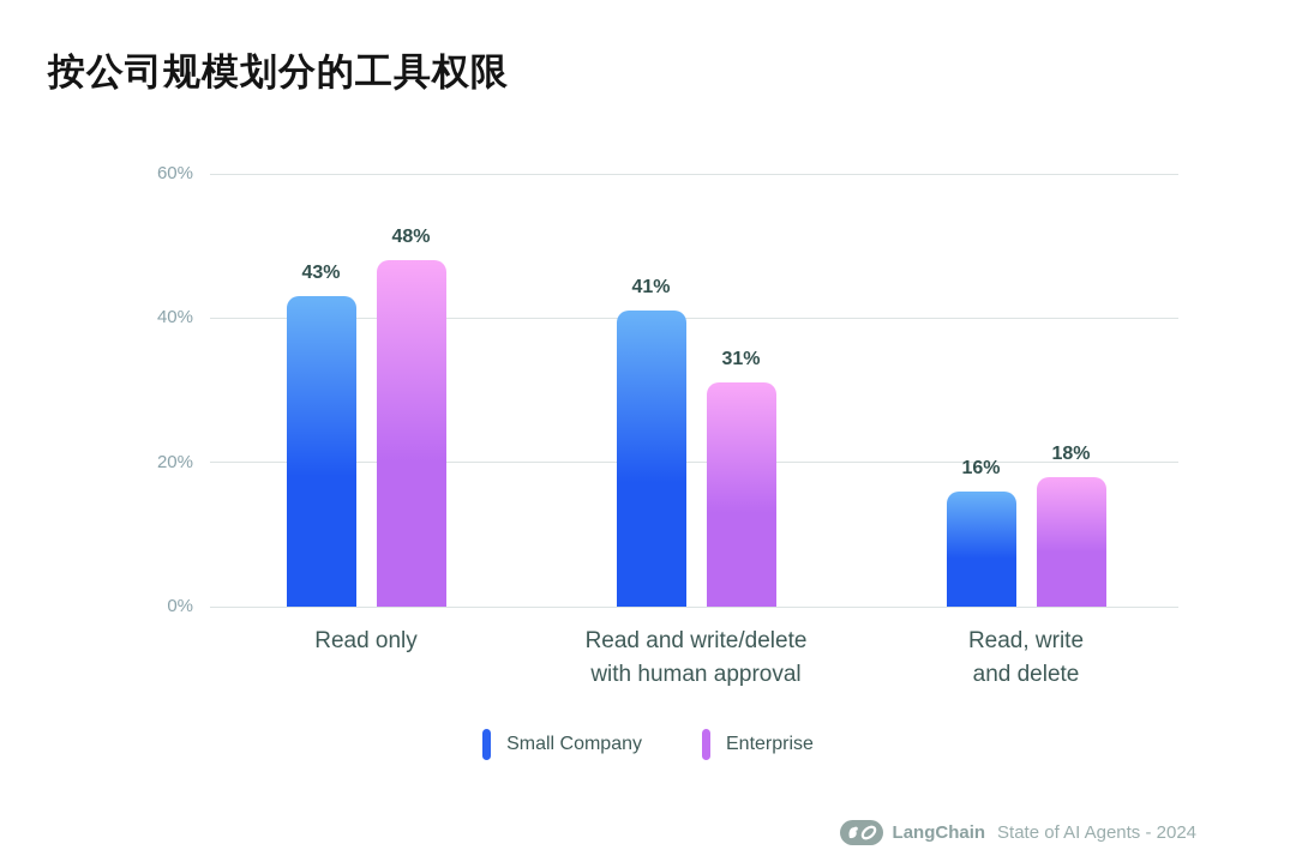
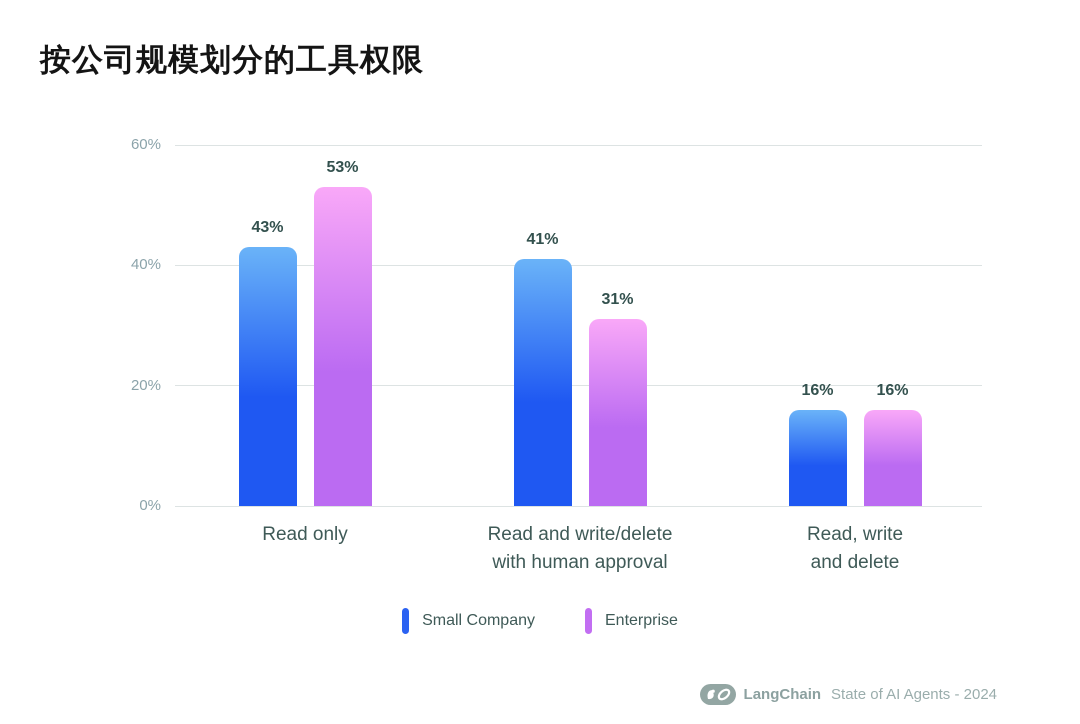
Enterprise/Read only: 48% -> 53%
Enterprise/Read, write and delete: 18% -> 16%
